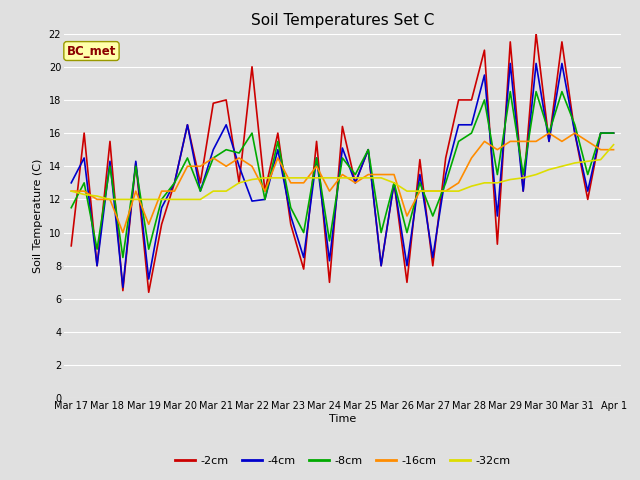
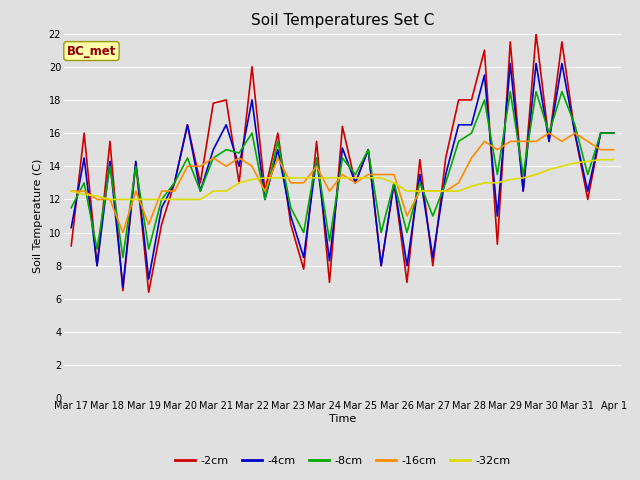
-4cm/Mar 17: 13.0 -> 10.3
-4cm/Mar 22: 11.9 -> 18.0
-32cm/Apr 1: 15.3 -> 14.4
